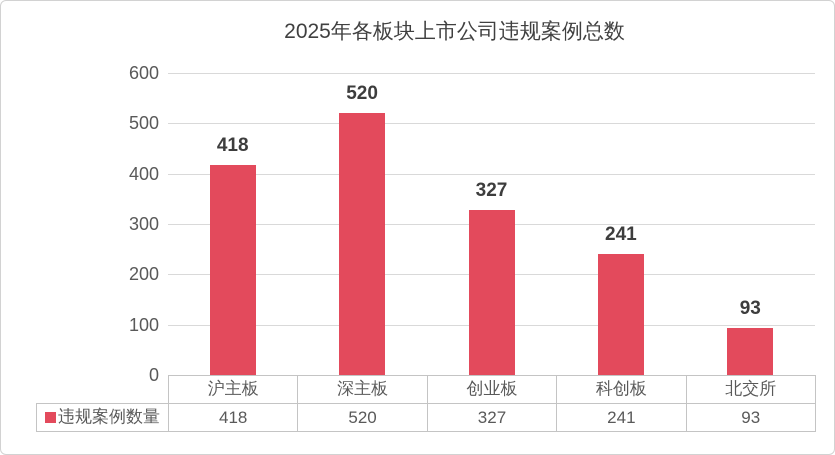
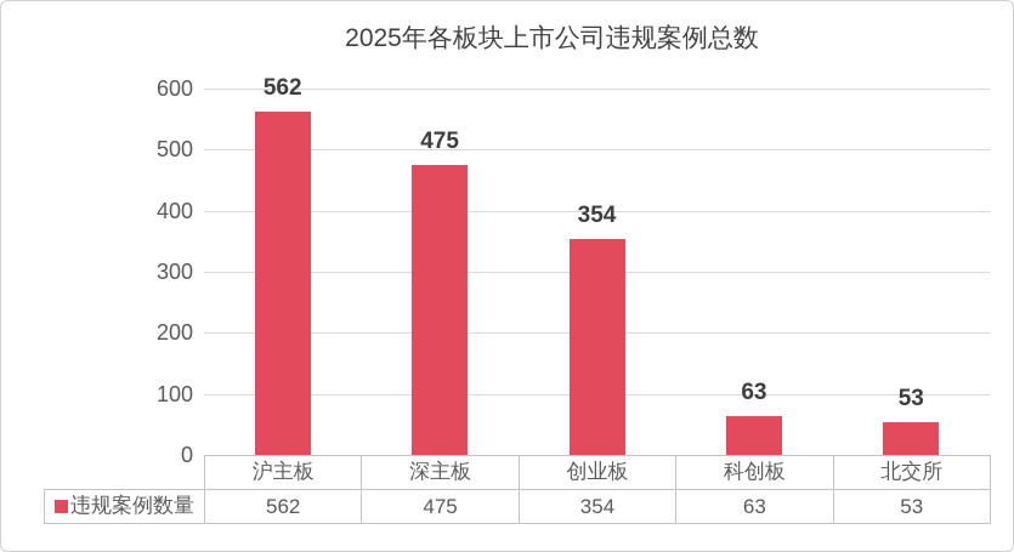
沪主板: 418 -> 562
深主板: 520 -> 475
创业板: 327 -> 354
科创板: 241 -> 63
北交所: 93 -> 53
